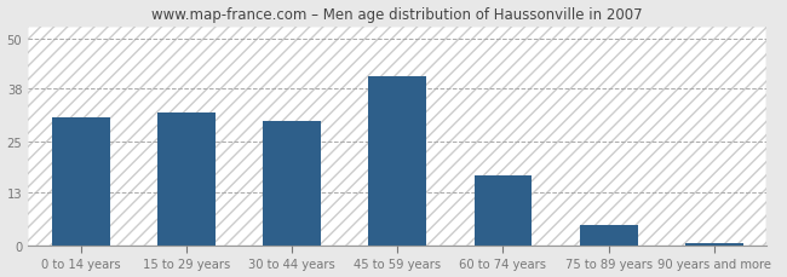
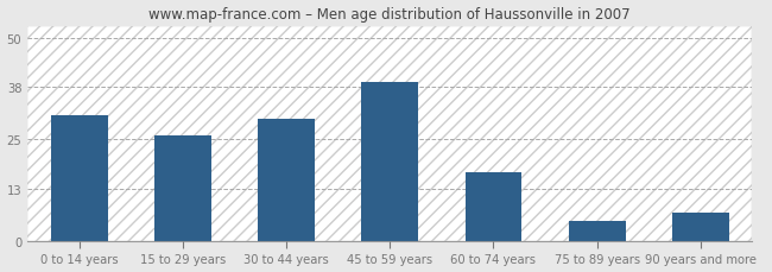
15 to 29 years: 32.0 -> 26.0
45 to 59 years: 41.0 -> 39.0
90 years and more: 0.5 -> 7.0
